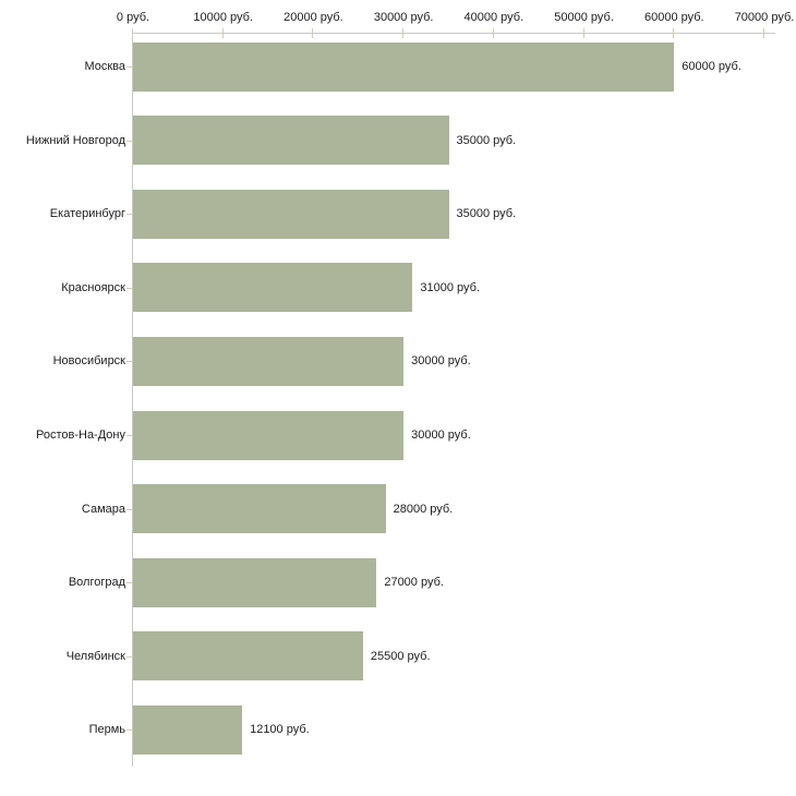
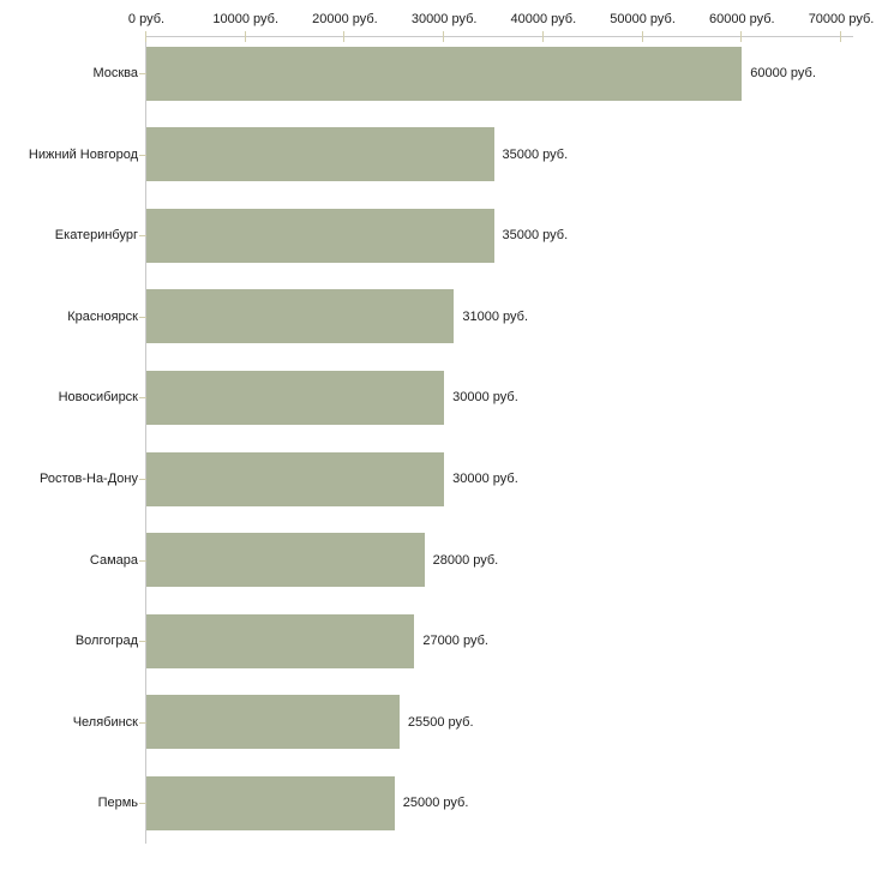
Пермь: 12100 -> 25000
